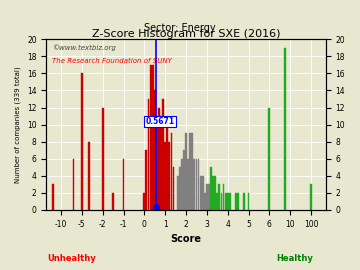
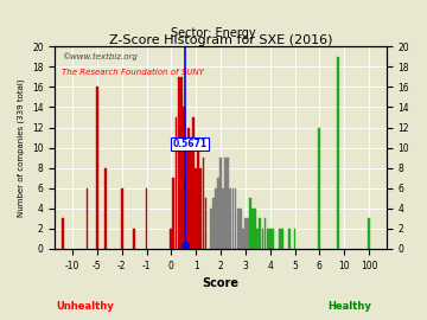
-2: 12 -> 6
